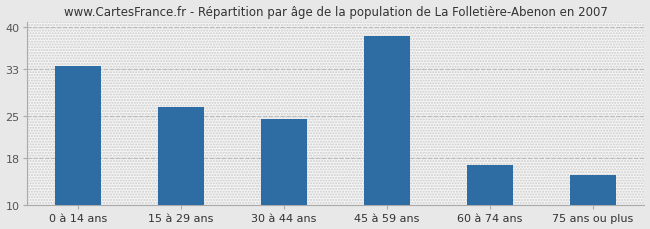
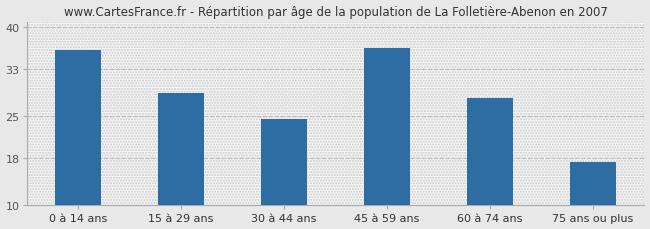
0 à 14 ans: 33.5 -> 36.2
15 à 29 ans: 26.5 -> 29.0
45 à 59 ans: 38.5 -> 36.6
60 à 74 ans: 16.7 -> 28.0
75 ans ou plus: 15.0 -> 17.2
